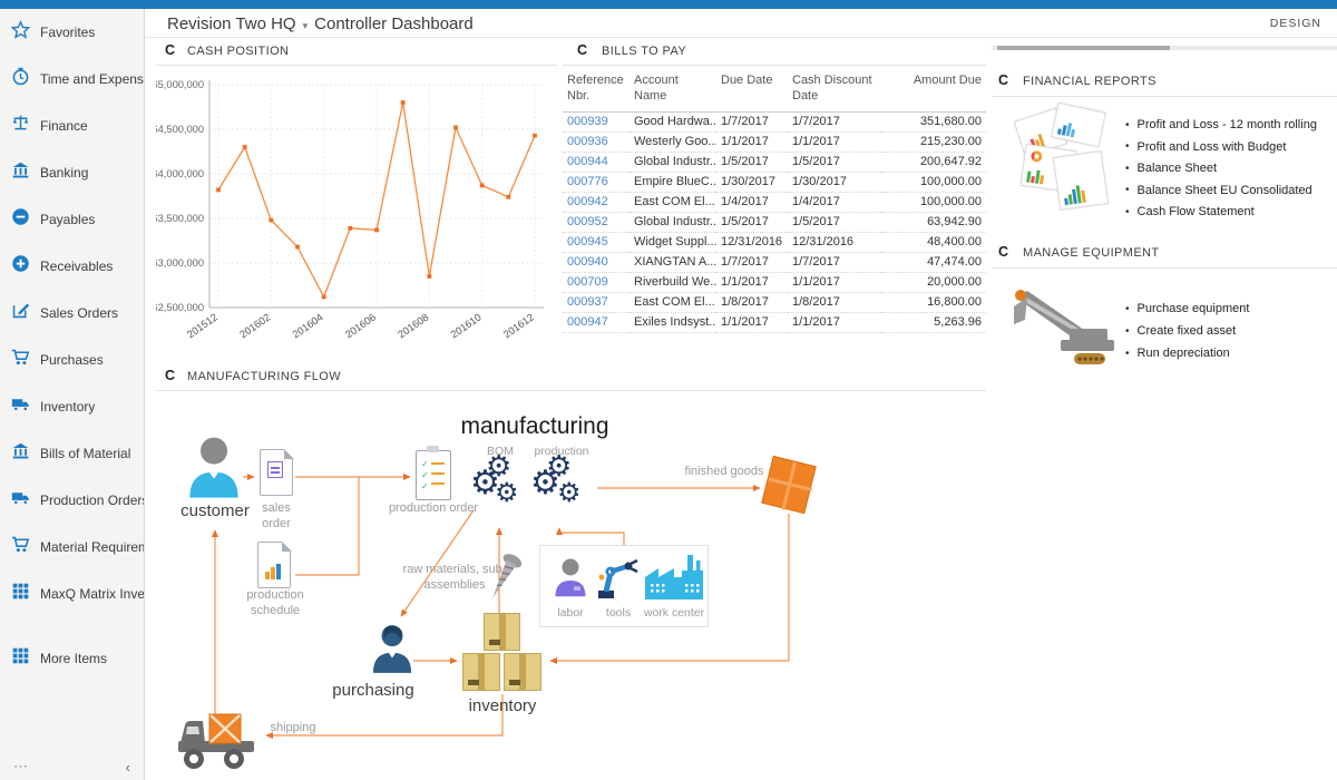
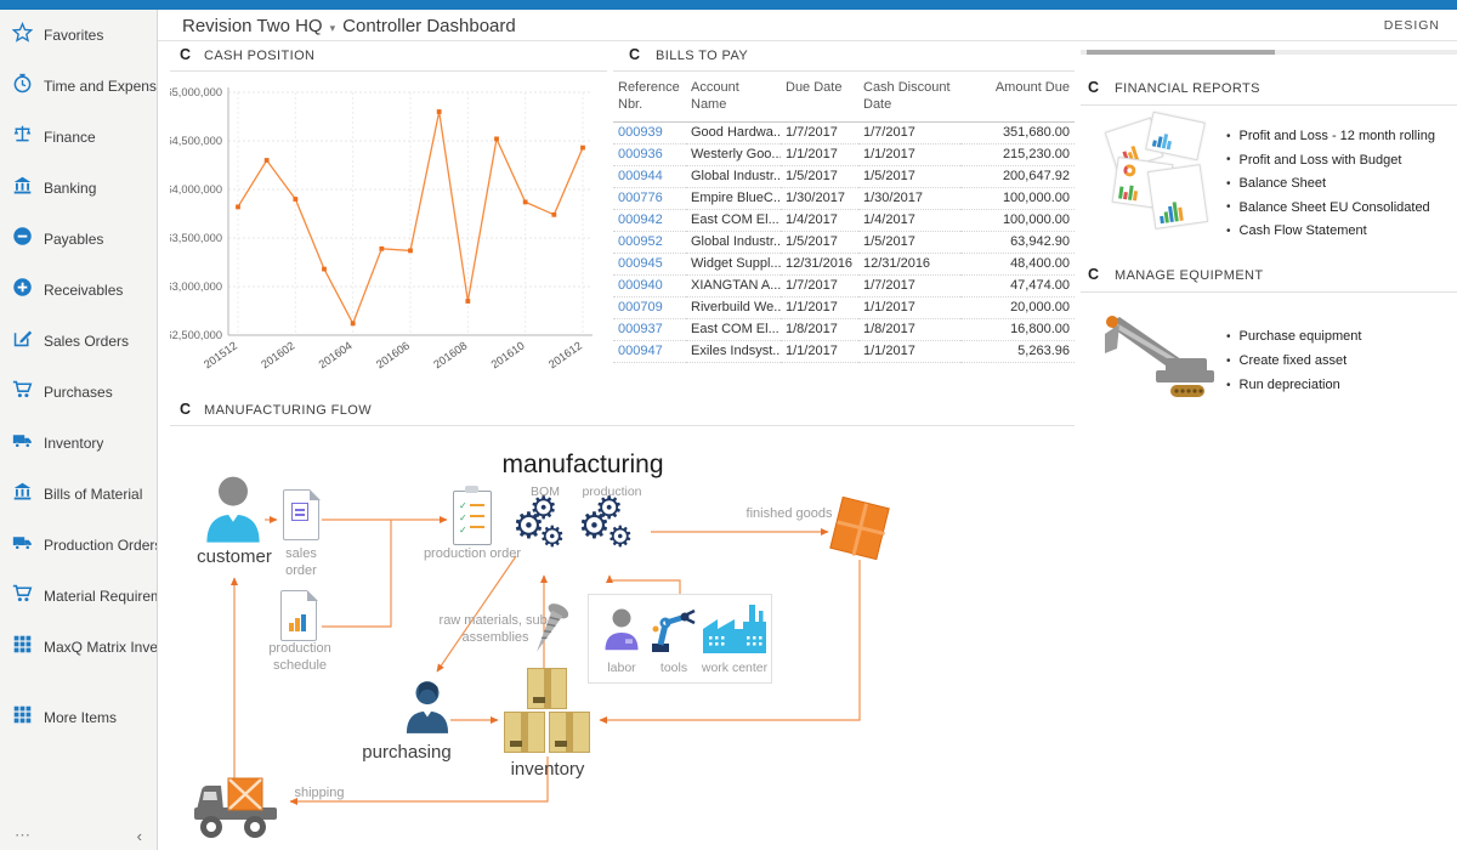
201602: 63500000 -> 63900000
